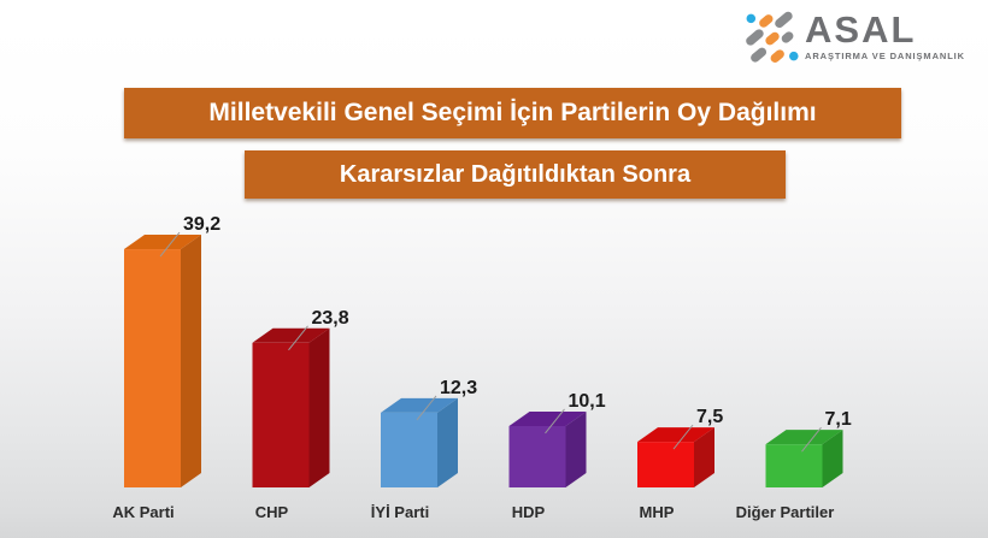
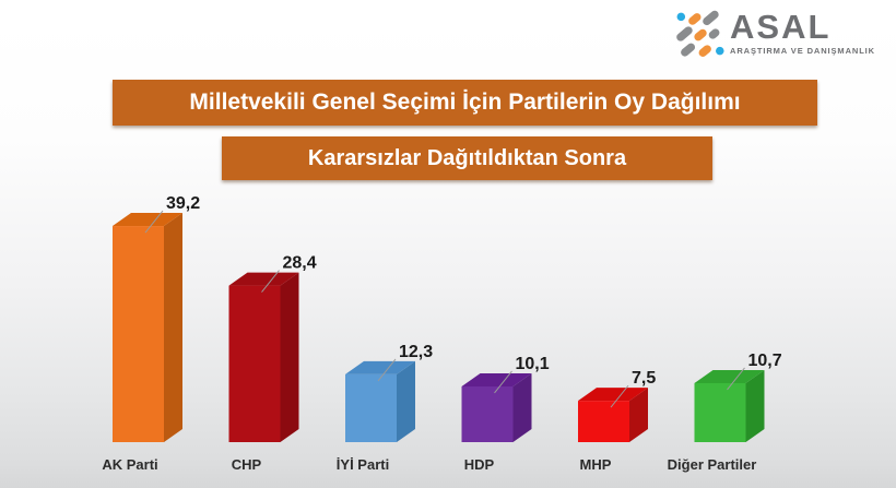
CHP: 23,8 -> 28,4
Diğer Partiler: 7,1 -> 10,7
